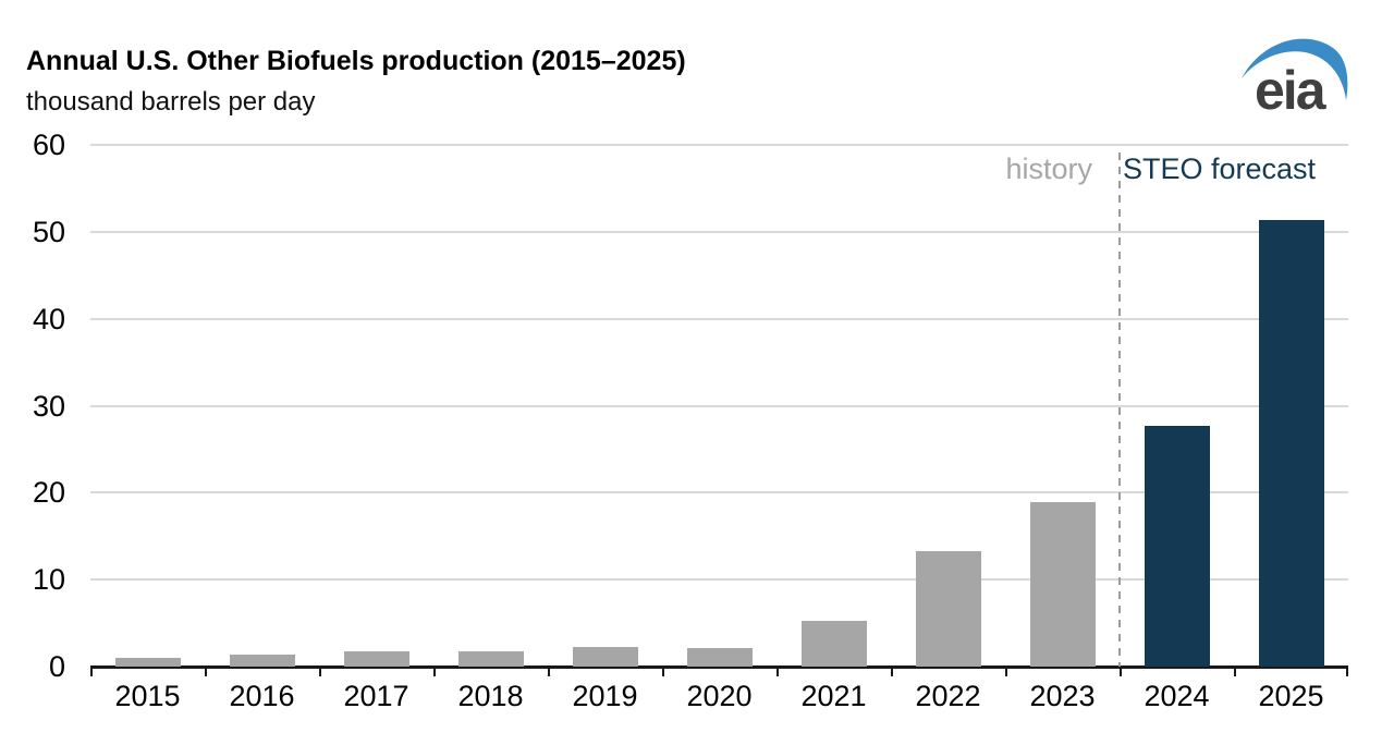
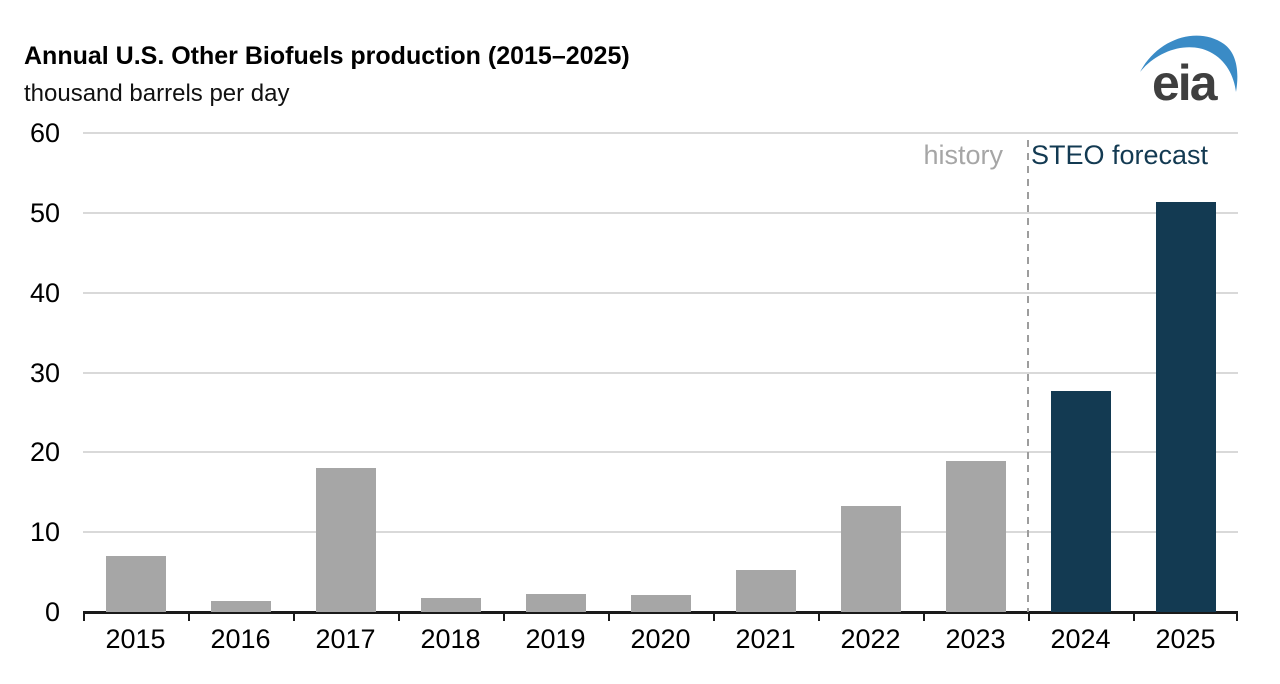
history/2015: 1 -> 7
history/2017: 2 -> 18
